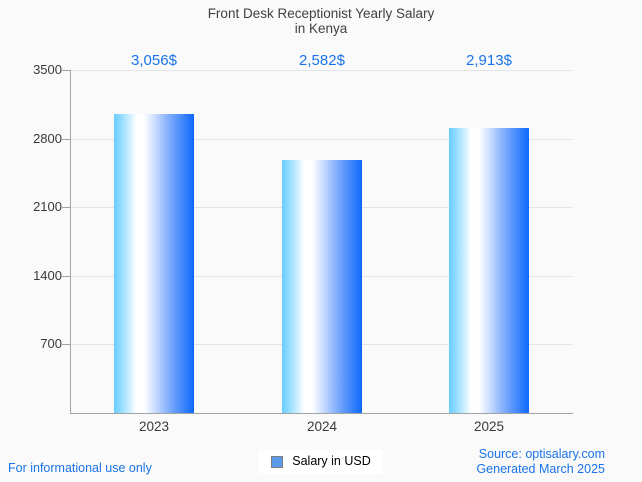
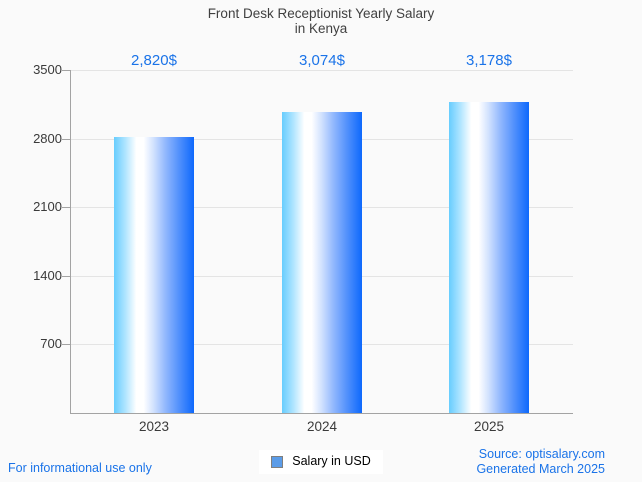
2023: 3,056 -> 2,820
2024: 2,582 -> 3,074
2025: 2,913 -> 3,178
